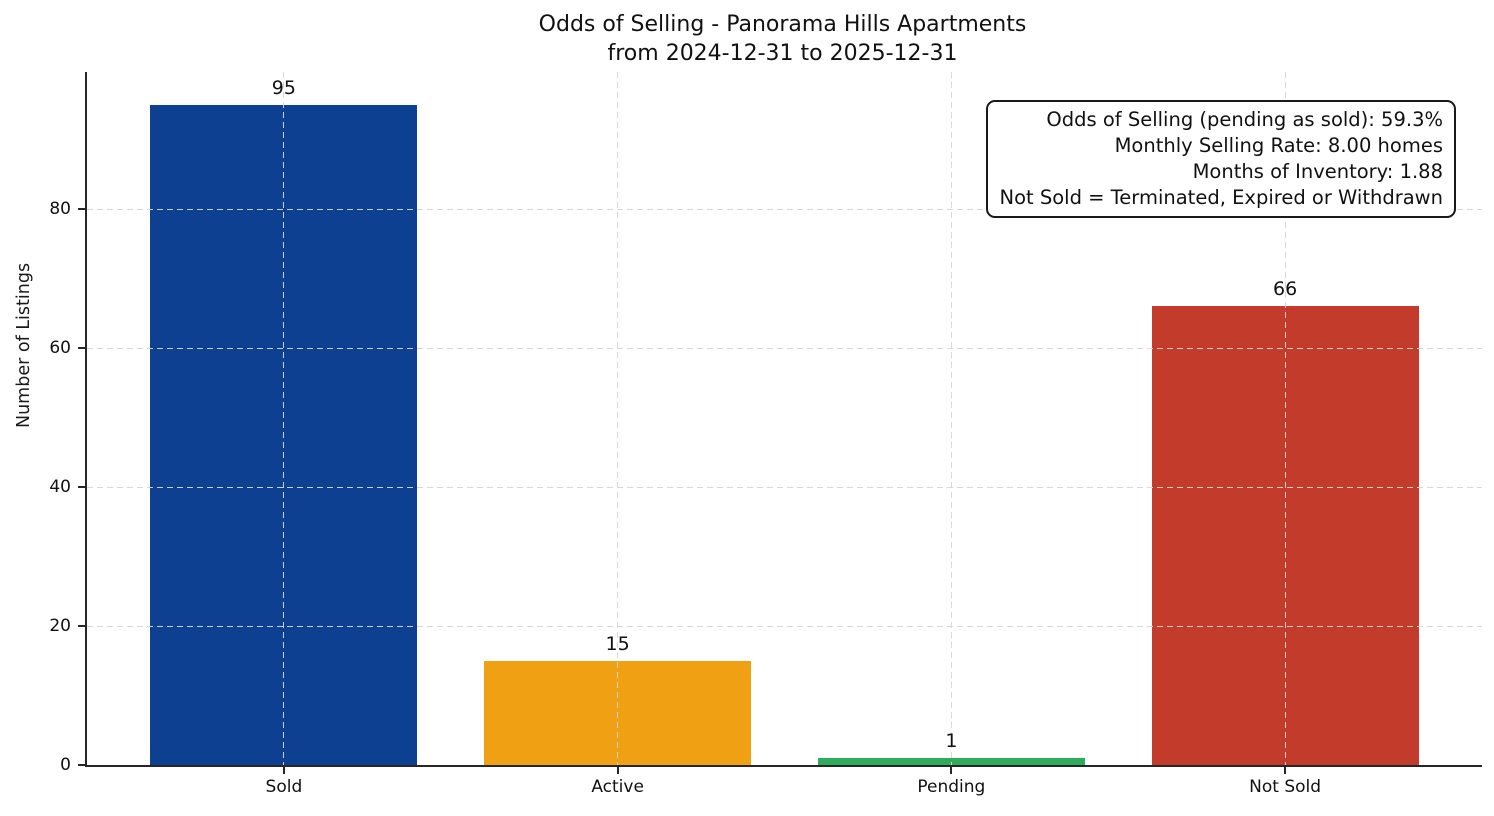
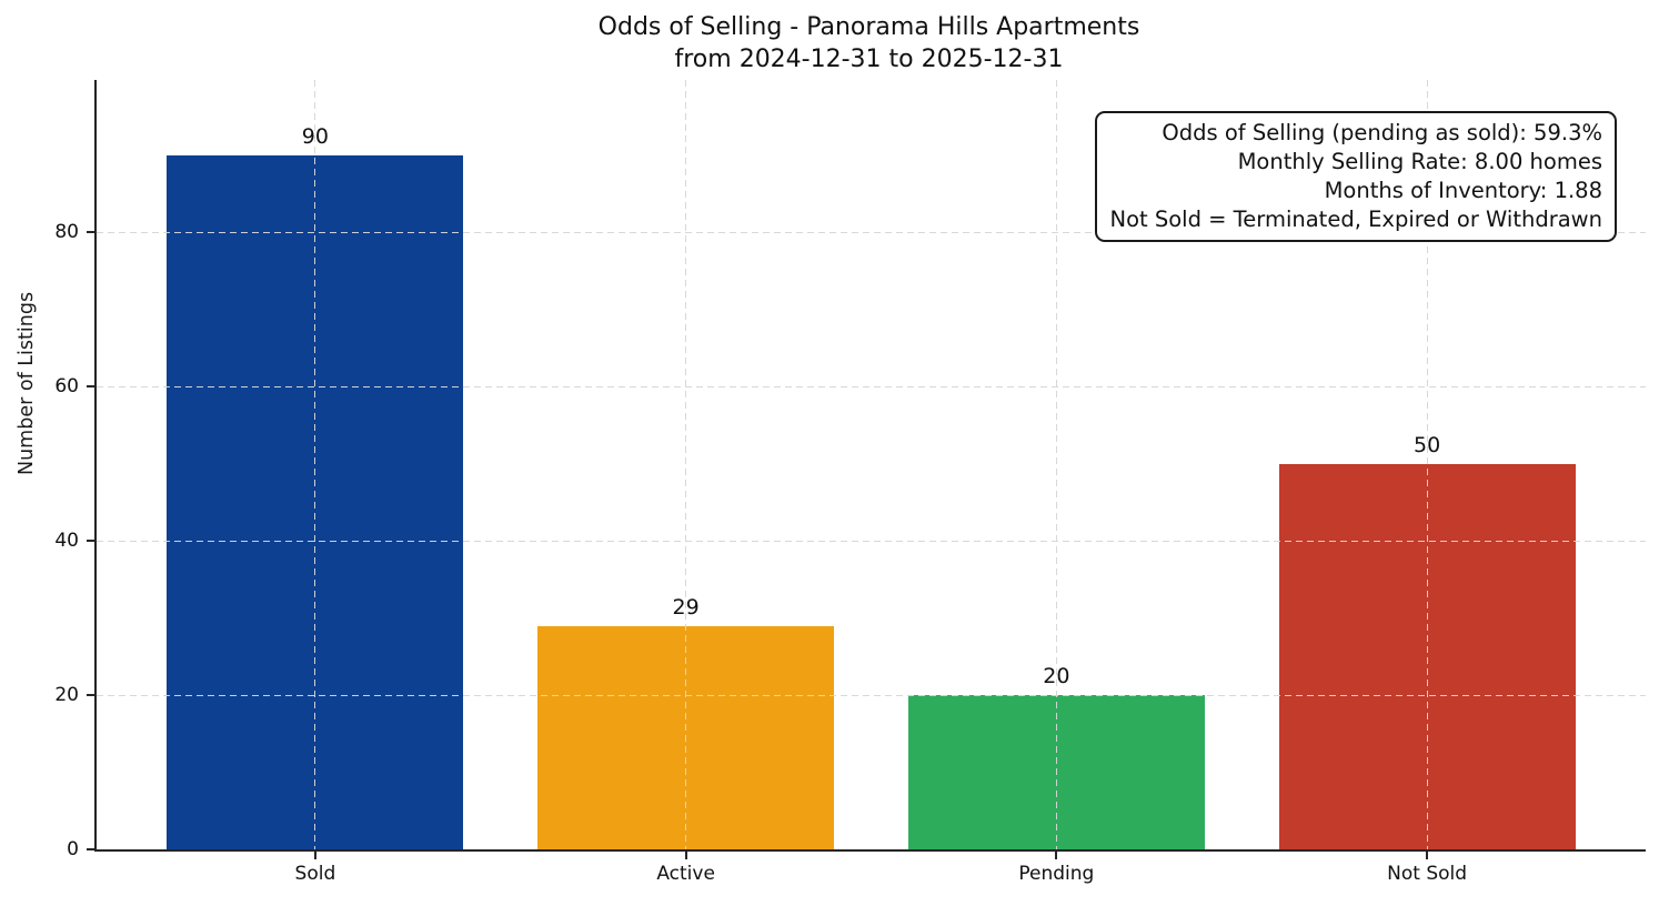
Sold: 95 -> 90
Active: 15 -> 29
Pending: 1 -> 20
Not Sold: 66 -> 50
